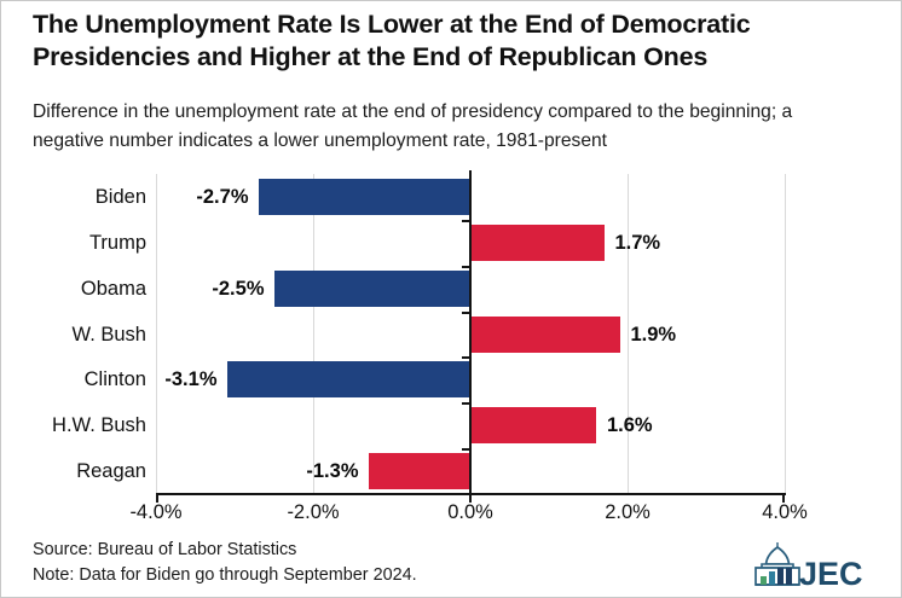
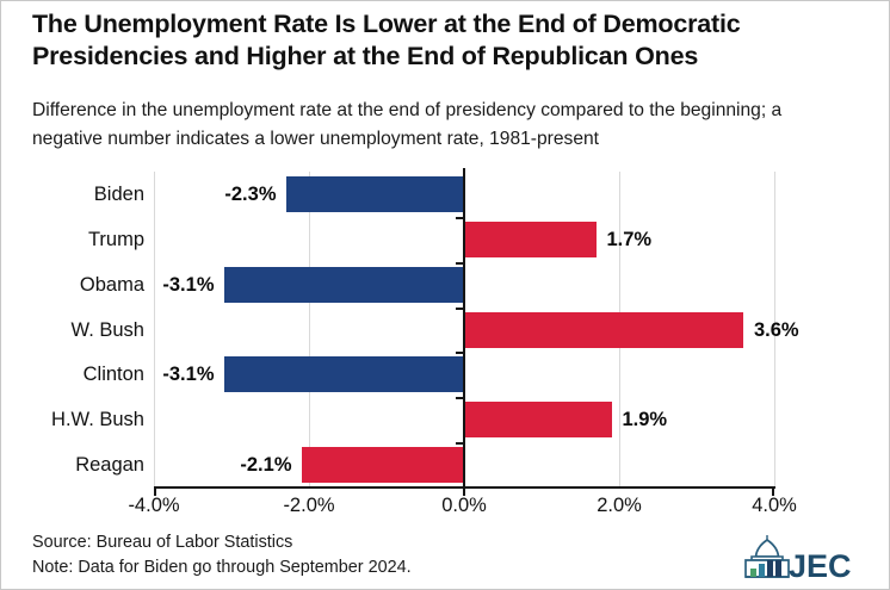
Biden: -2.7% -> -2.3%
Obama: -2.5% -> -3.1%
W. Bush: 1.9% -> 3.6%
H.W. Bush: 1.6% -> 1.9%
Reagan: -1.3% -> -2.1%
